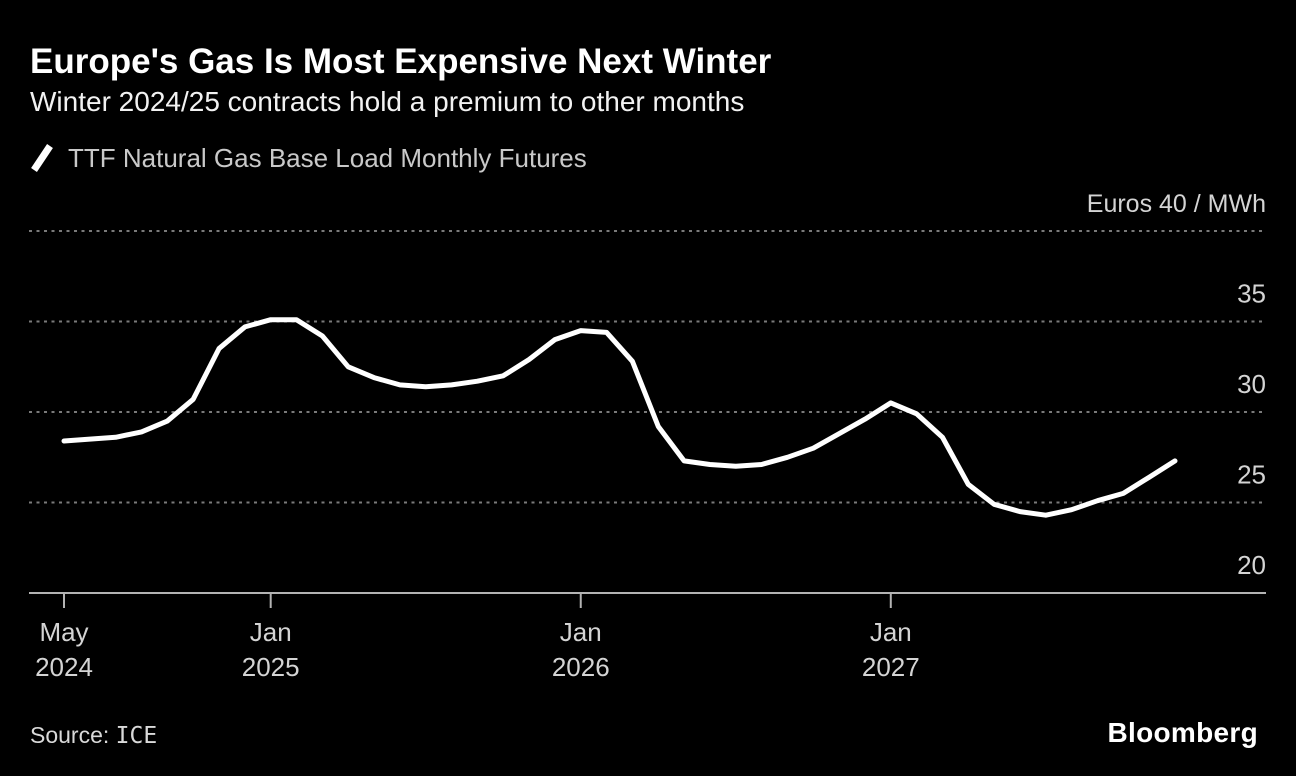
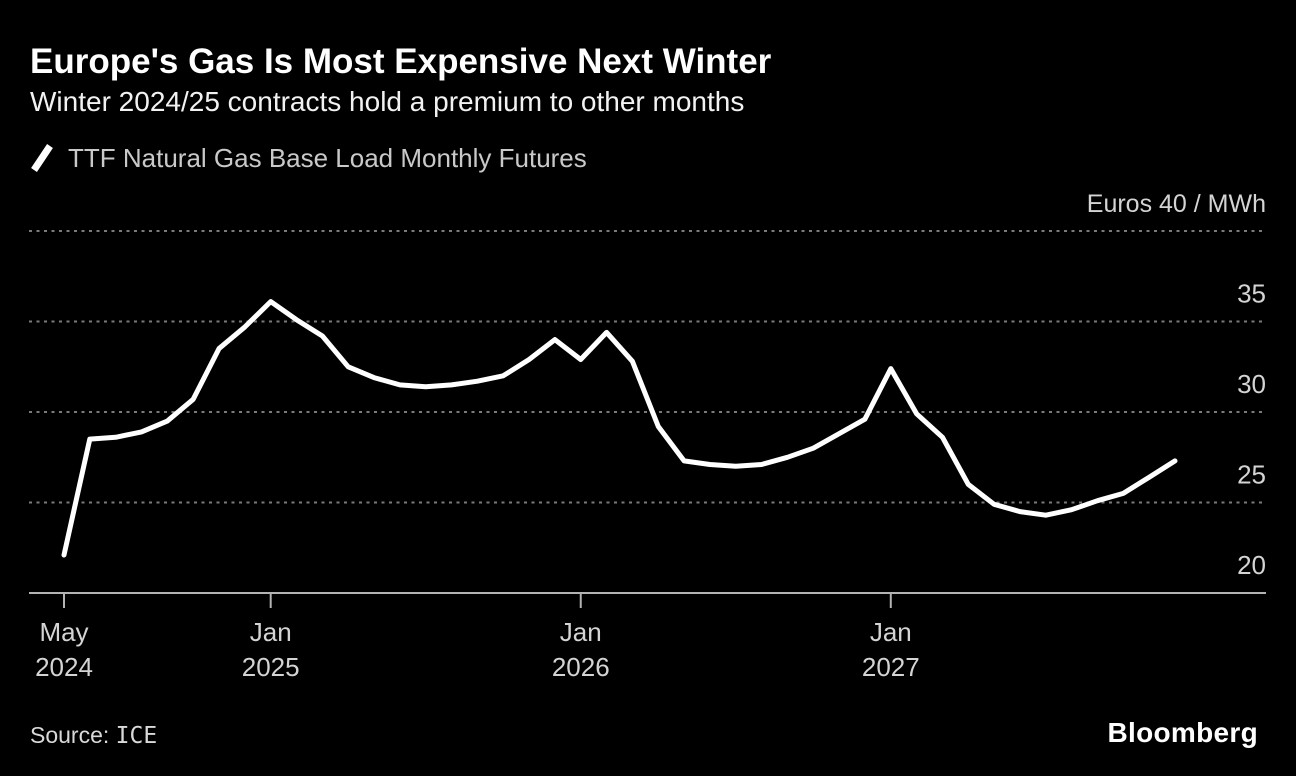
May 2024: 28.4 -> 22.1
Jan 2025: 35.1 -> 36.1
Jan 2026: 34.5 -> 32.9
Jan 2027: 30.5 -> 32.4
